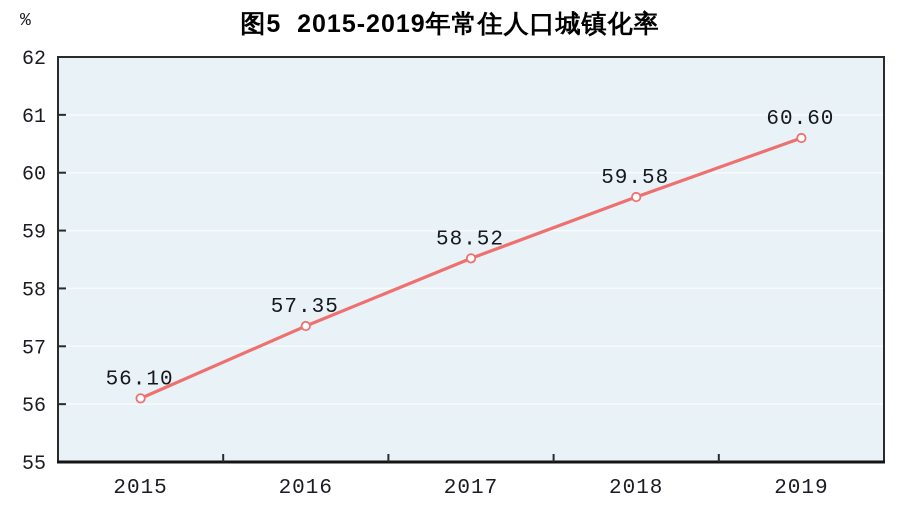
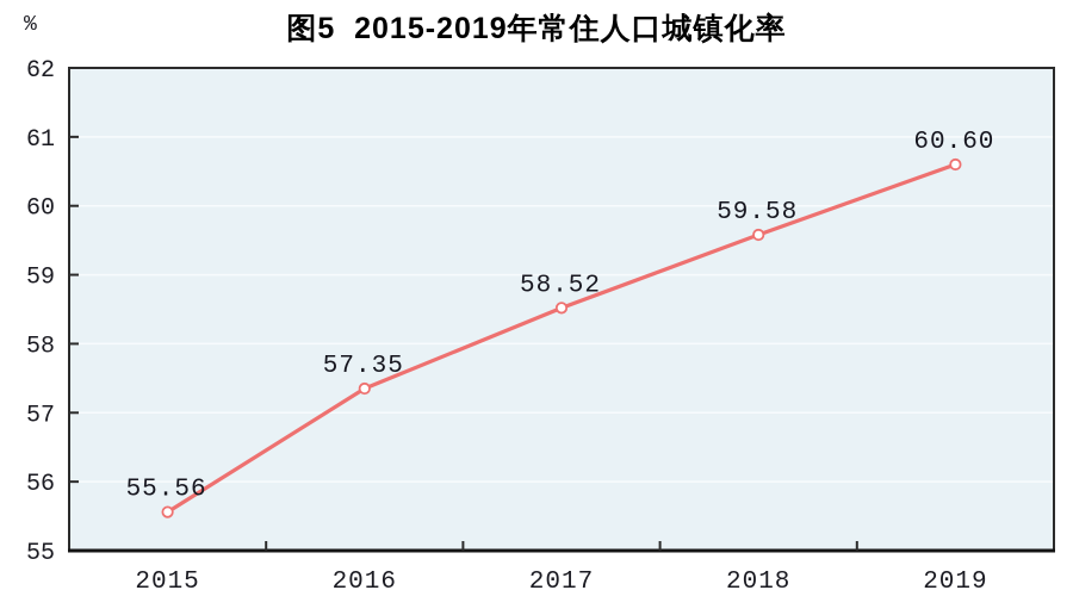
2015: 56.10 -> 55.56
